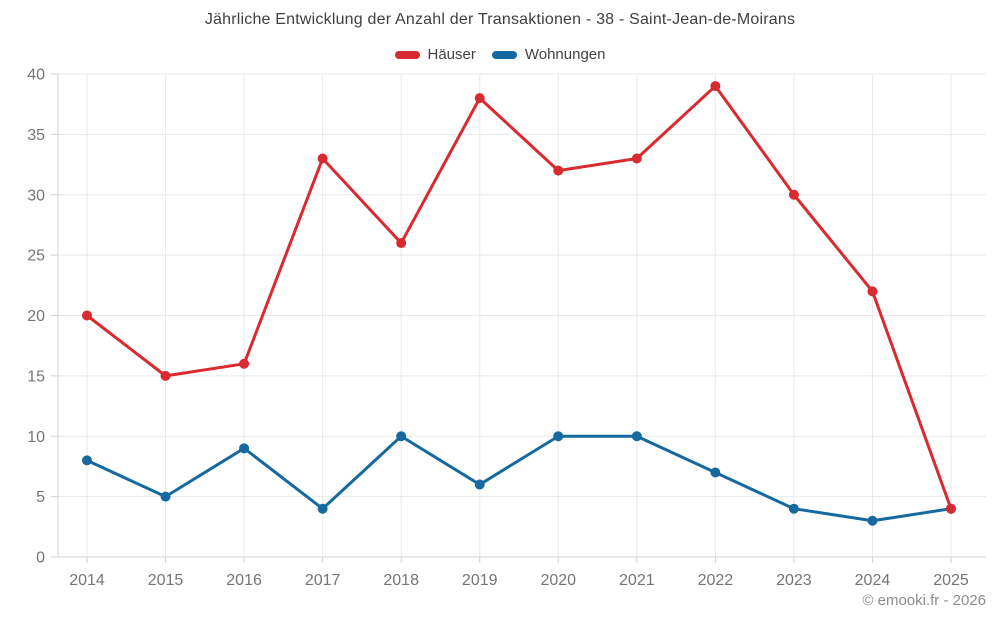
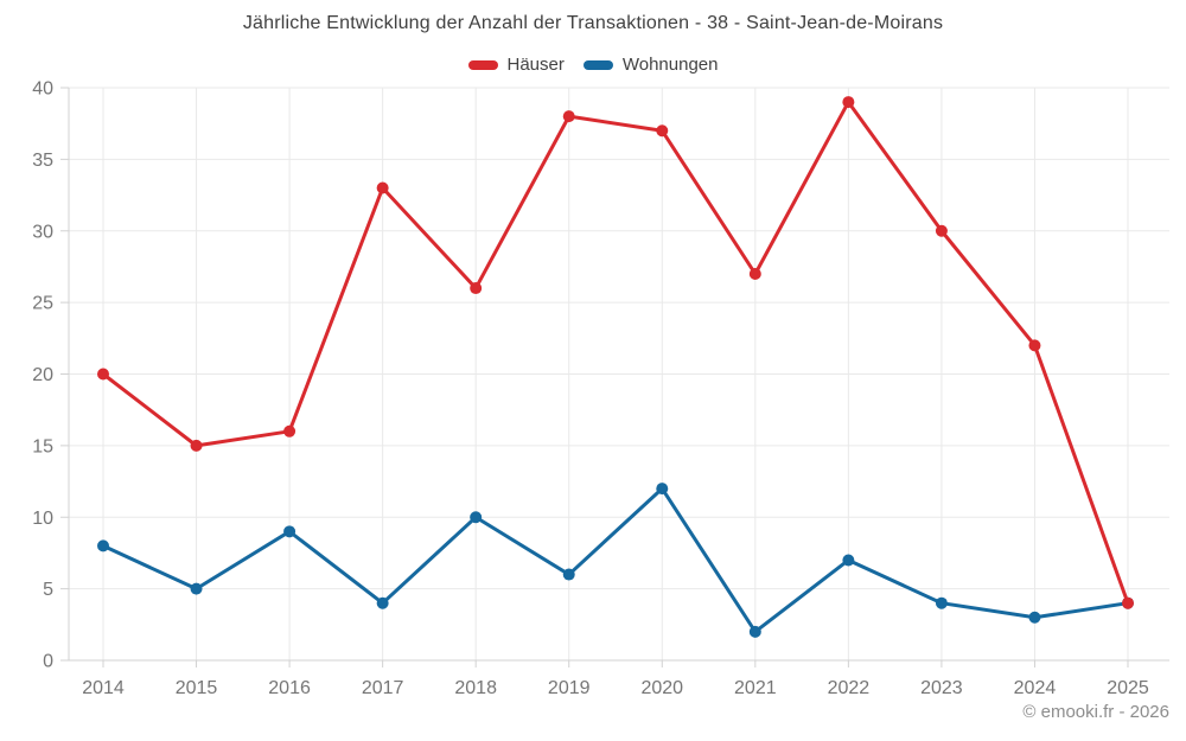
Häuser/2020: 32 -> 37
Wohnungen/2020: 10 -> 12
Häuser/2021: 33 -> 27
Wohnungen/2021: 10 -> 2
